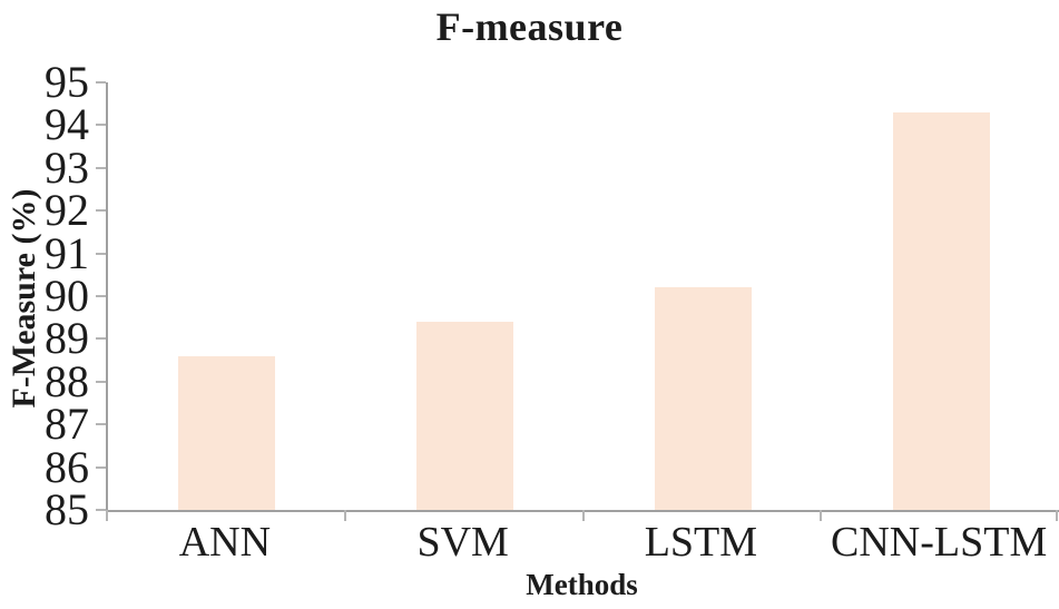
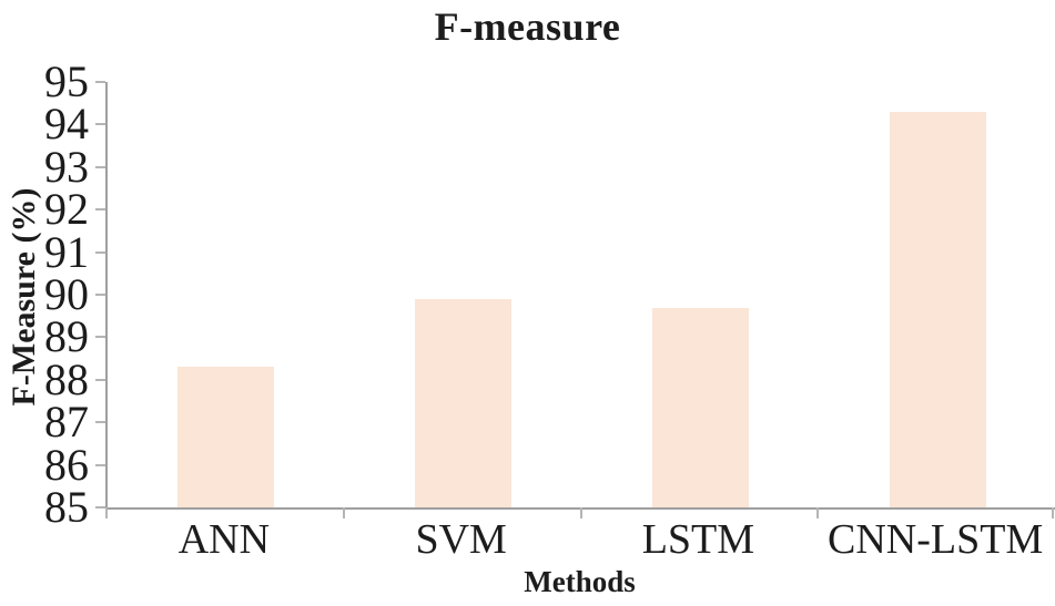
ANN: 88.6 -> 88.3
SVM: 89.4 -> 89.9
LSTM: 90.2 -> 89.7
